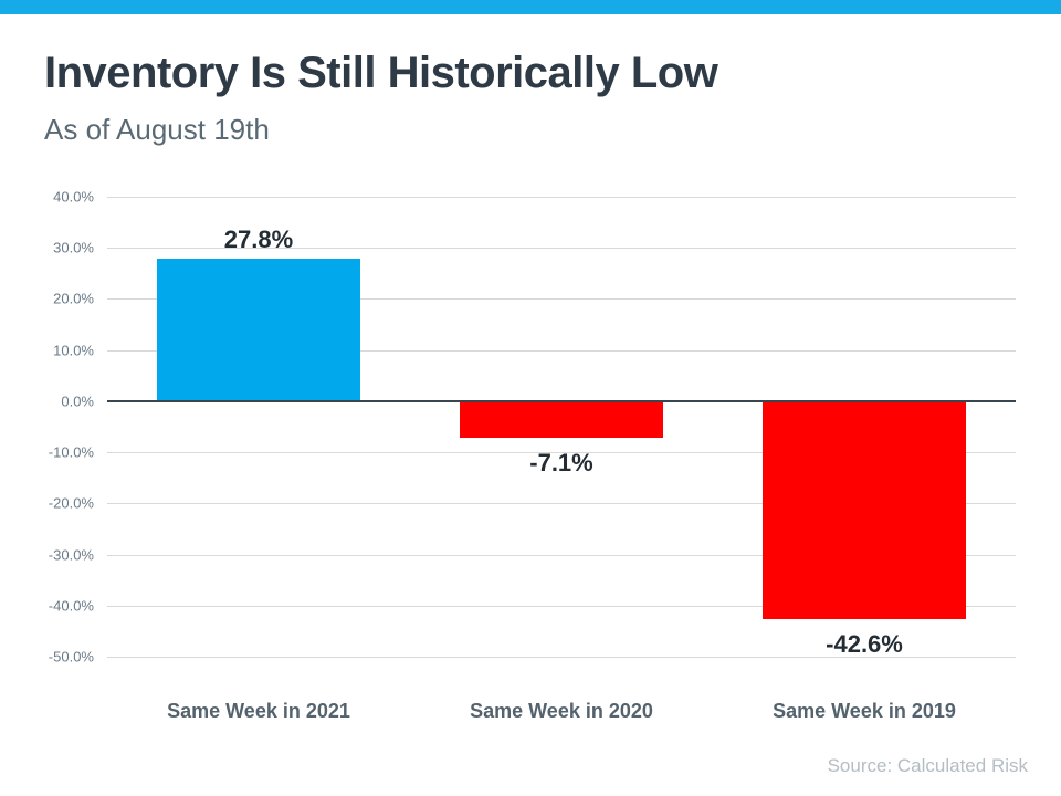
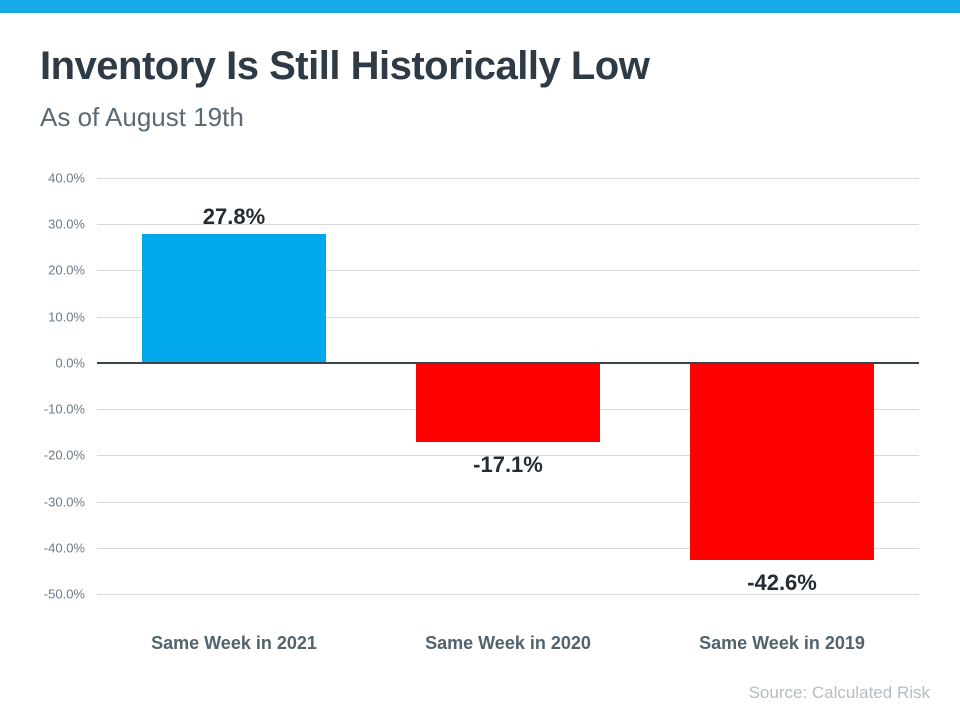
Same Week in 2020: -7.1% -> -17.1%
